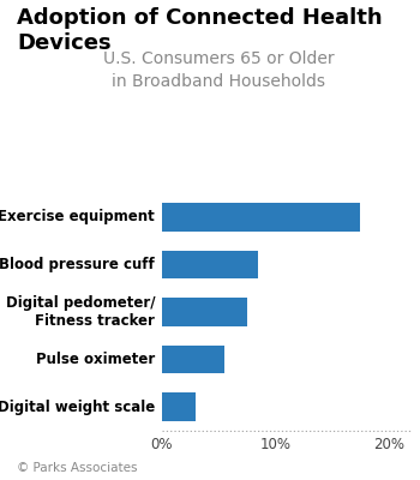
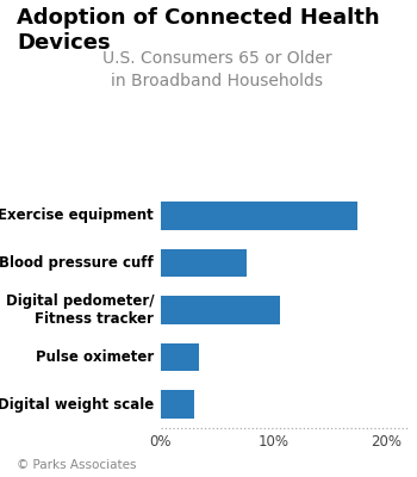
Blood pressure cuff: 8.5% -> 7.6%
Digital pedometer/ Fitness tracker: 7.5% -> 10.6%
Pulse oximeter: 5.5% -> 3.4%
